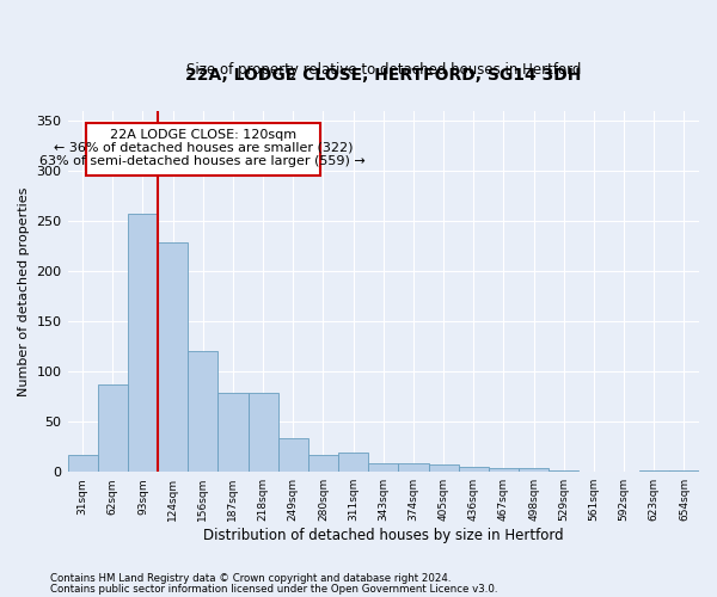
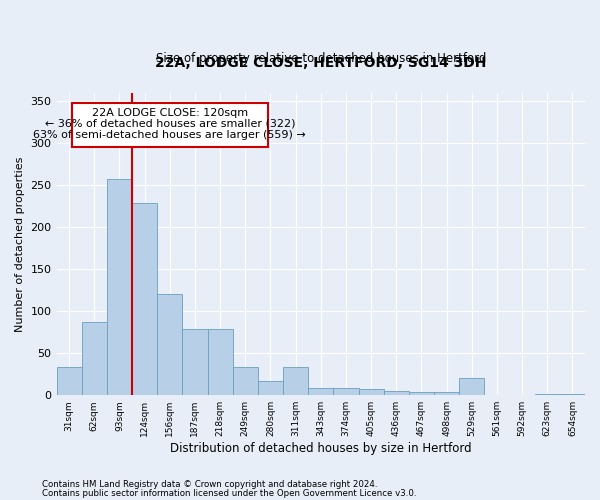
31sqm: 17 -> 34
311sqm: 19 -> 34
529sqm: 2 -> 20
